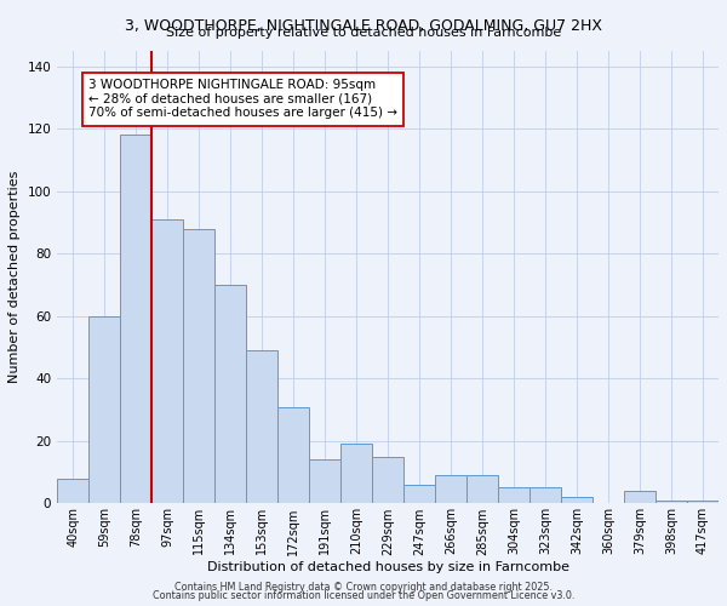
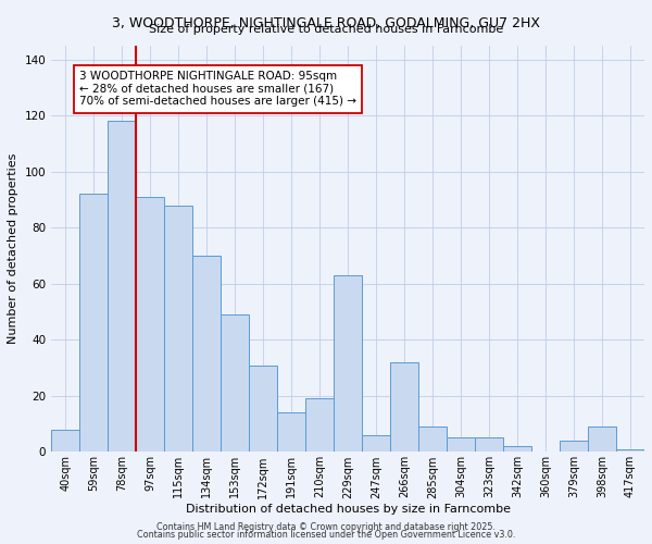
59sqm: 60 -> 92
229sqm: 15 -> 63
266sqm: 9 -> 32
398sqm: 1 -> 9
